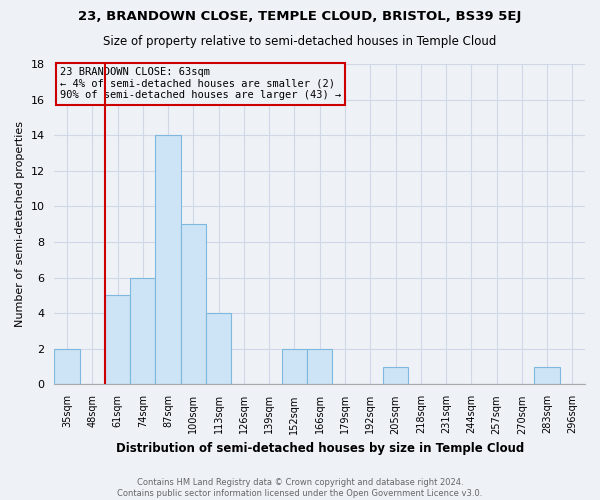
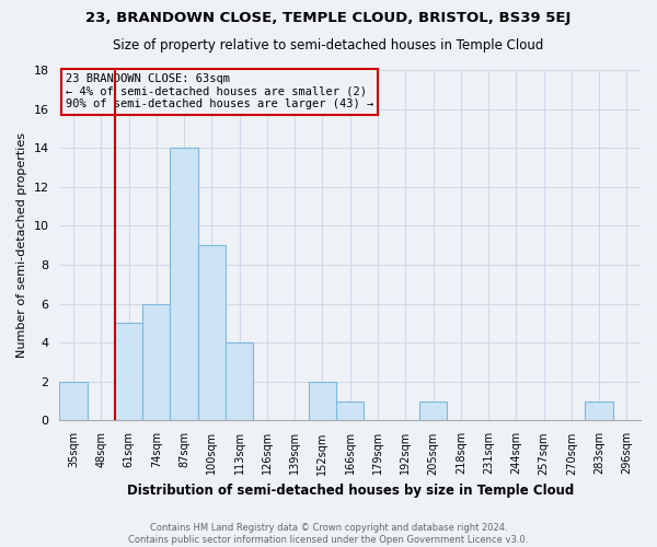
166sqm: 2 -> 1
